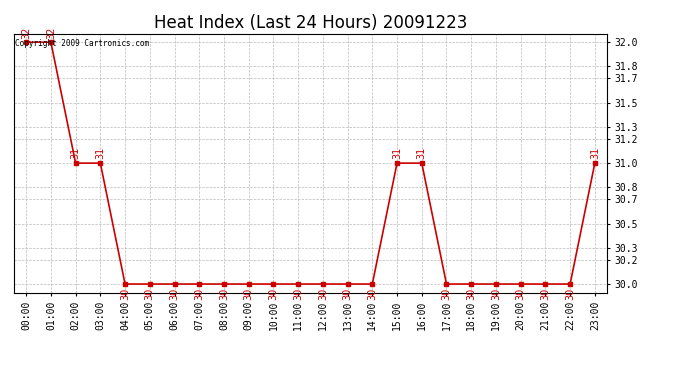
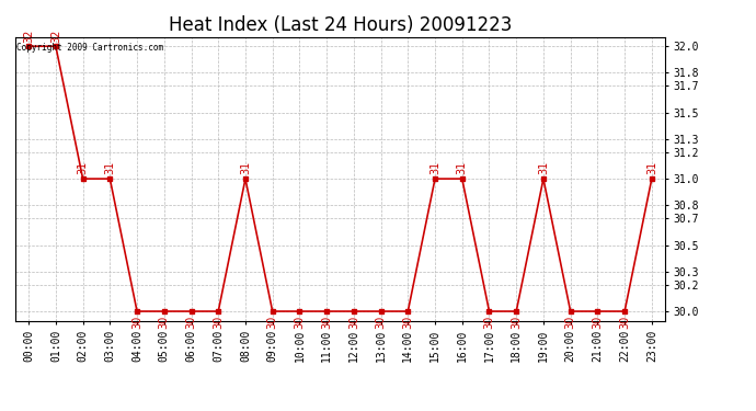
08:00: 30 -> 31
19:00: 30 -> 31
